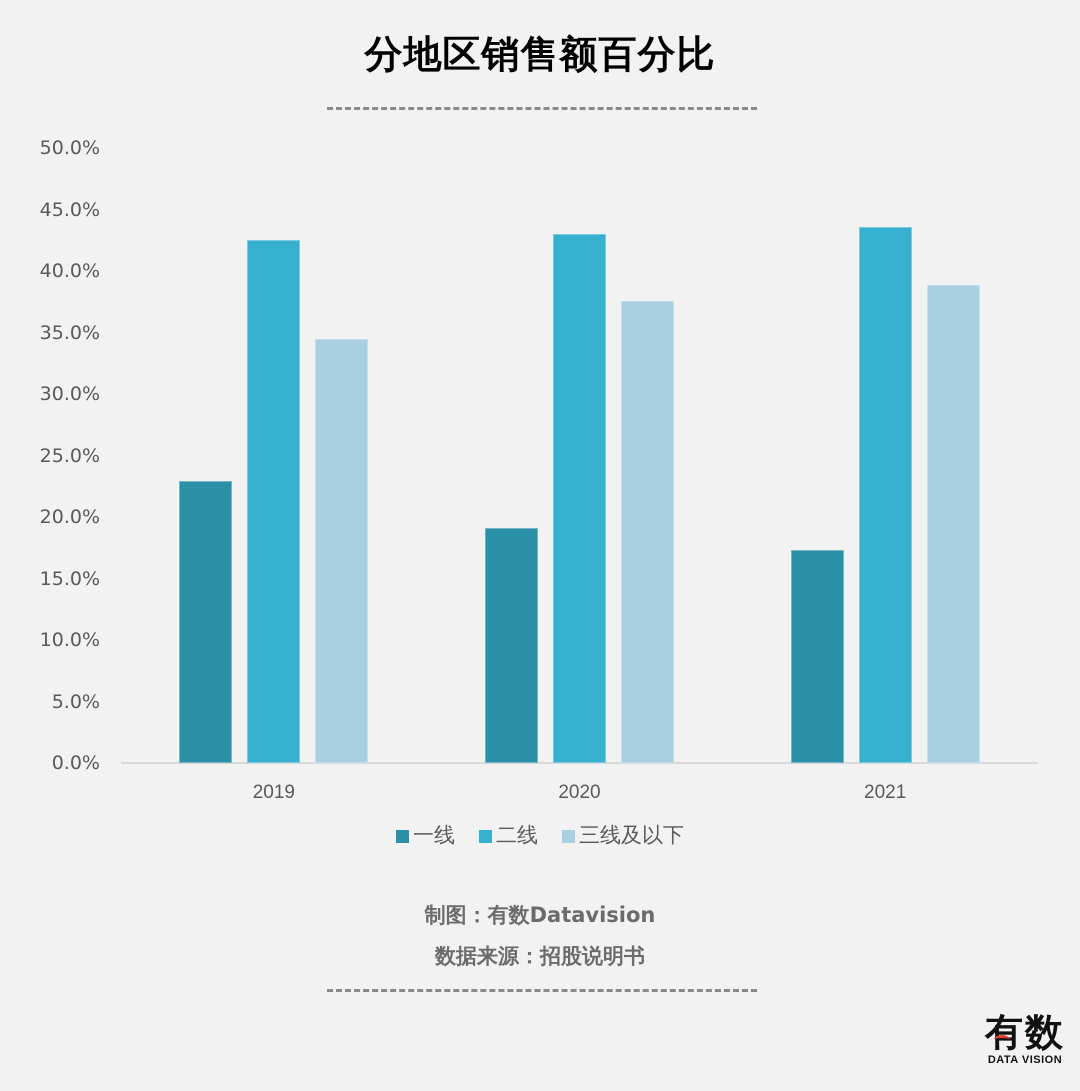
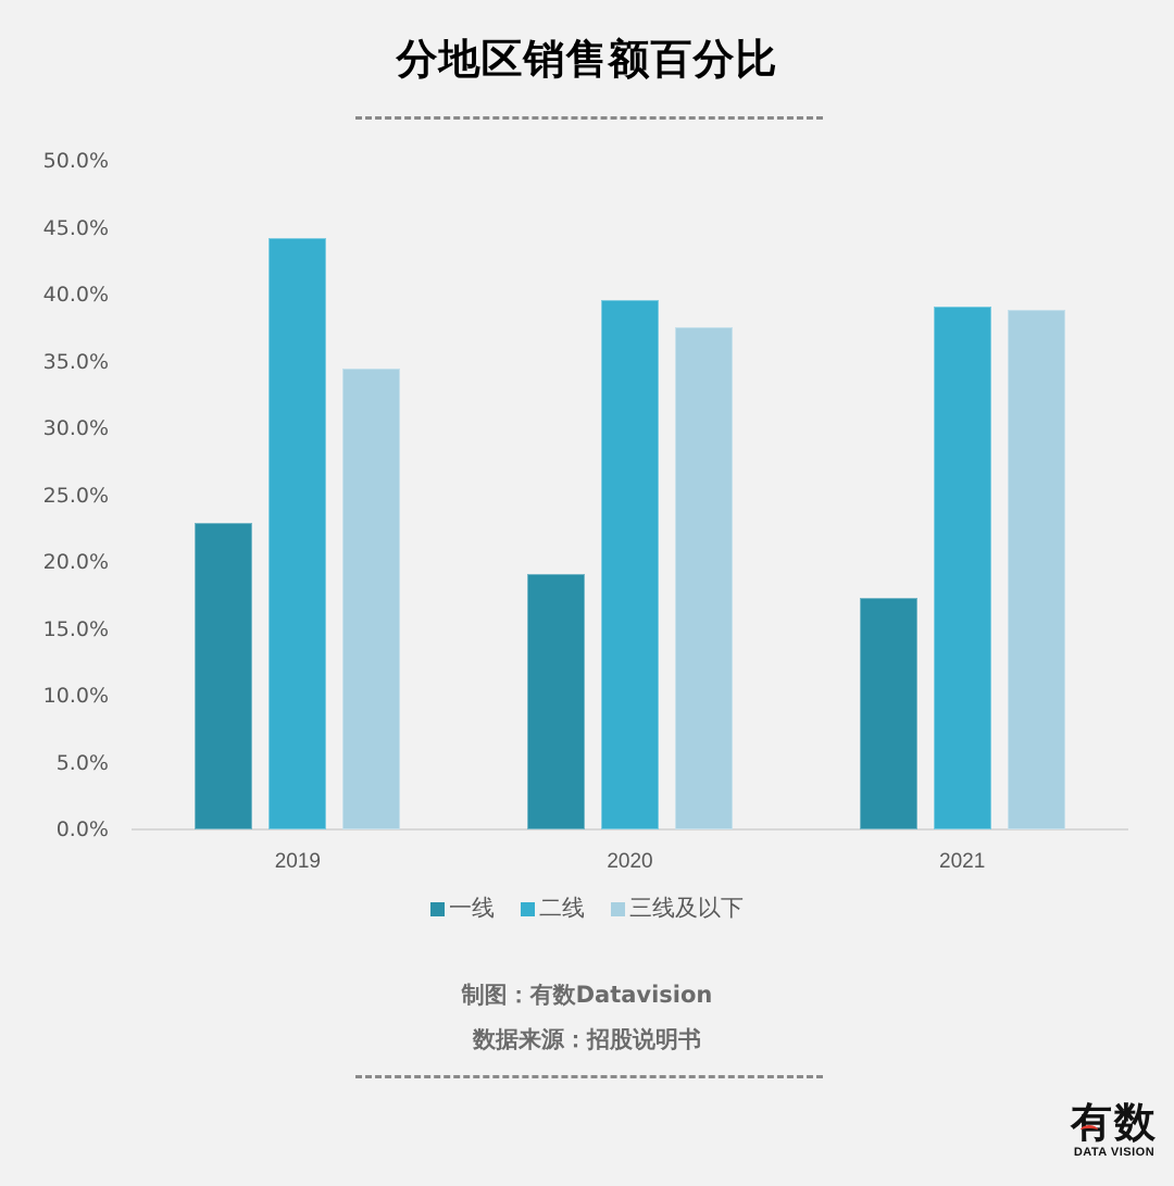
二线/2019: 42.5% -> 44.2%
二线/2020: 43.0% -> 39.6%
二线/2021: 43.6% -> 39.1%
